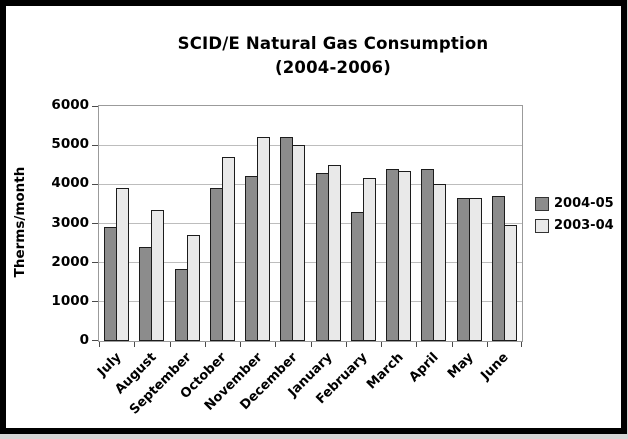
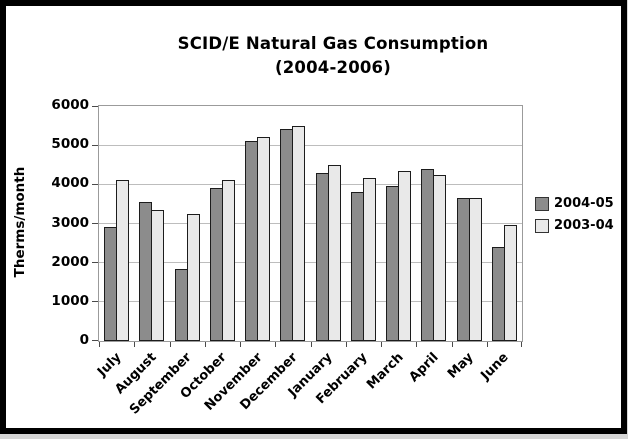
2003-04/July: 3900 -> 4100
2004-05/August: 2400 -> 3600
2003-04/September: 2700 -> 3200
2003-04/October: 4700 -> 4100
2004-05/November: 4200 -> 5100
2004-05/December: 5200 -> 5400
2003-04/December: 5000 -> 5500
2004-05/February: 3300 -> 3800
2004-05/March: 4400 -> 4000
2003-04/April: 4000 -> 4200
2004-05/June: 3700 -> 2400
